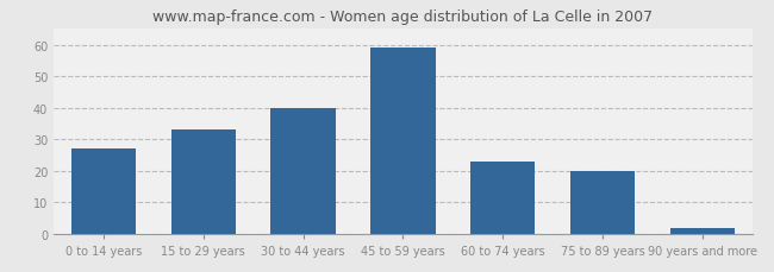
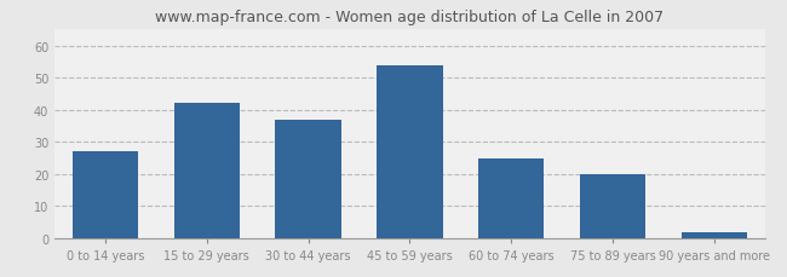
15 to 29 years: 33 -> 42
30 to 44 years: 40 -> 37
45 to 59 years: 59 -> 54
60 to 74 years: 23 -> 25
